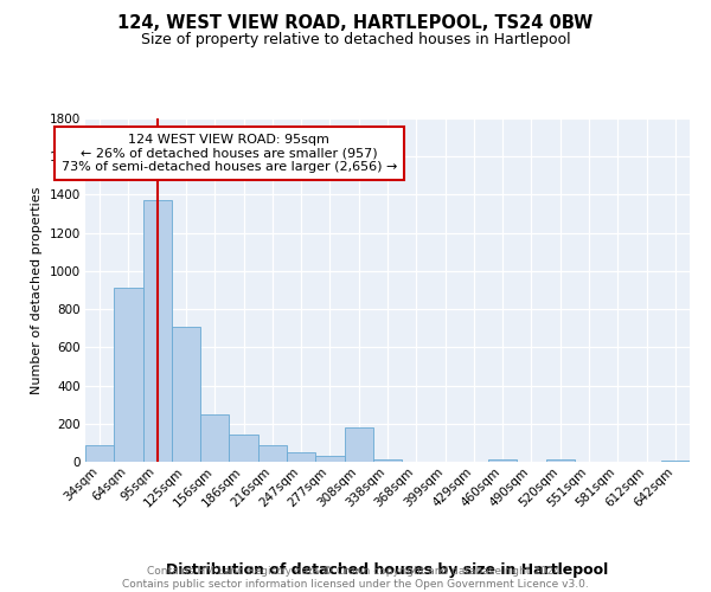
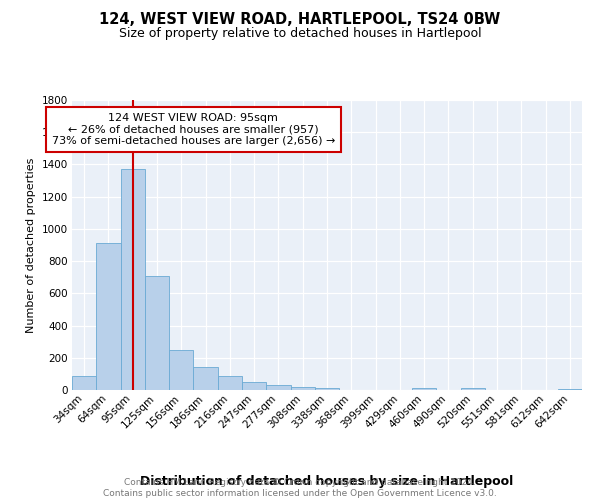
308sqm: 180 -> 20
